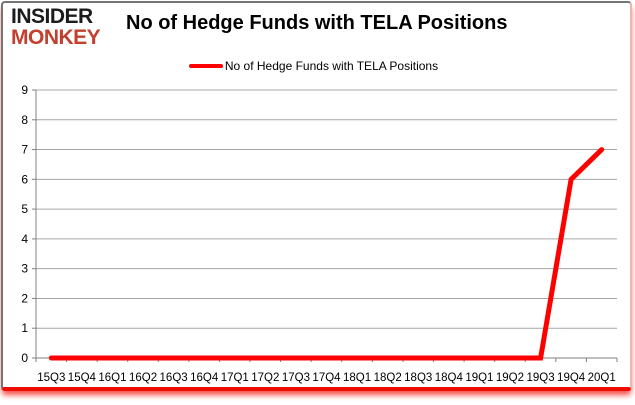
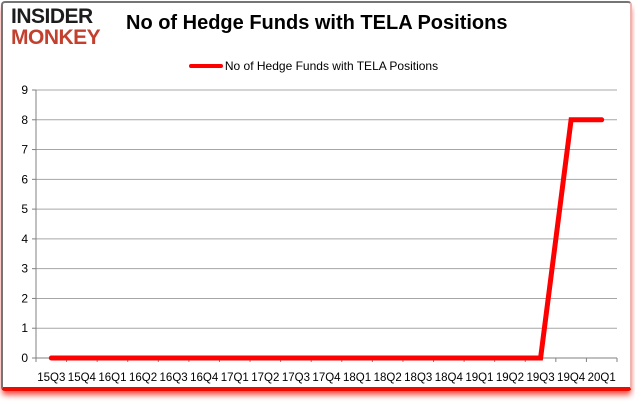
19Q4: 6 -> 8
20Q1: 7 -> 8
